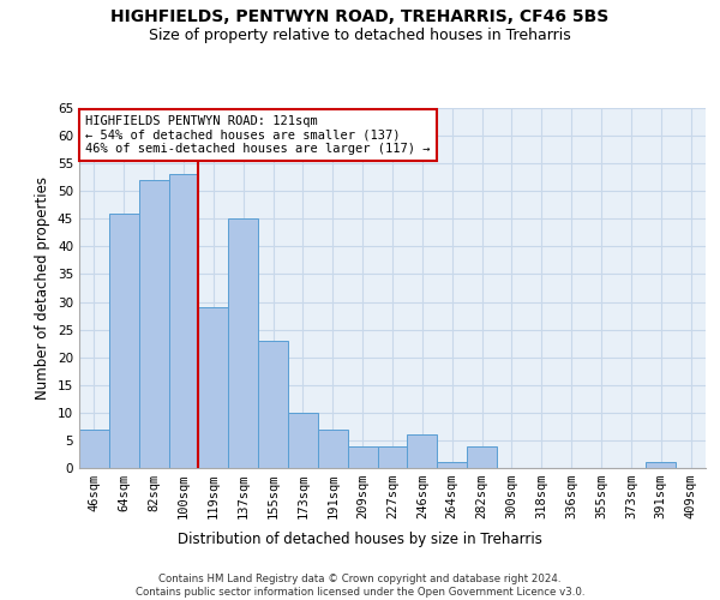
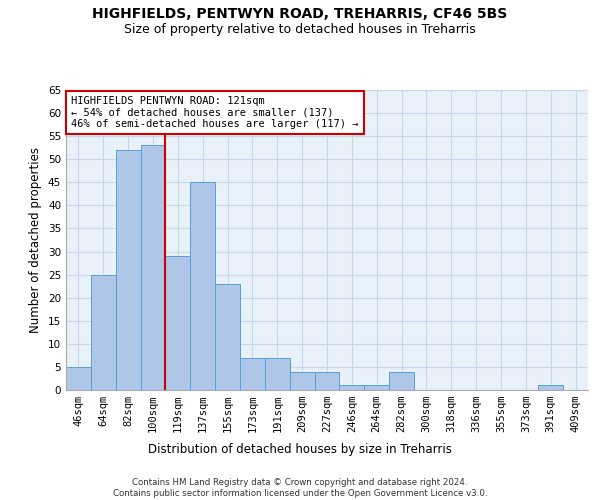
46sqm: 7 -> 5
64sqm: 46 -> 25
173sqm: 10 -> 7
246sqm: 6 -> 1
